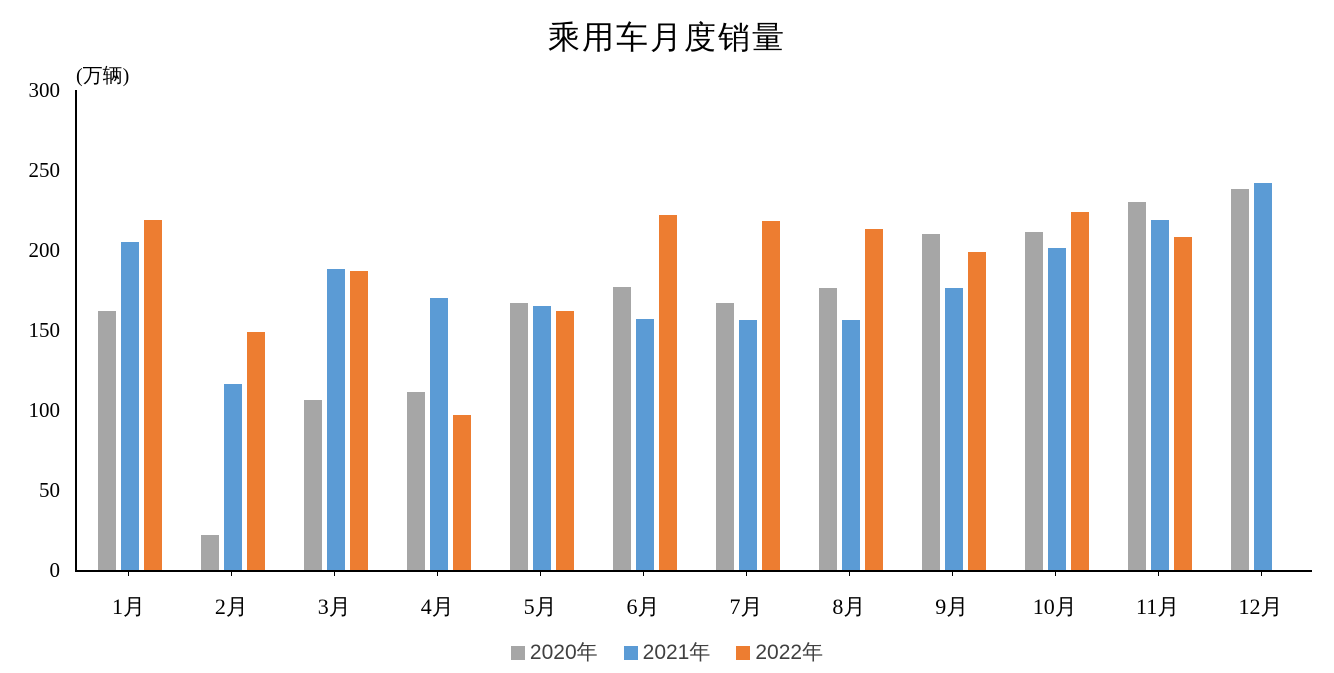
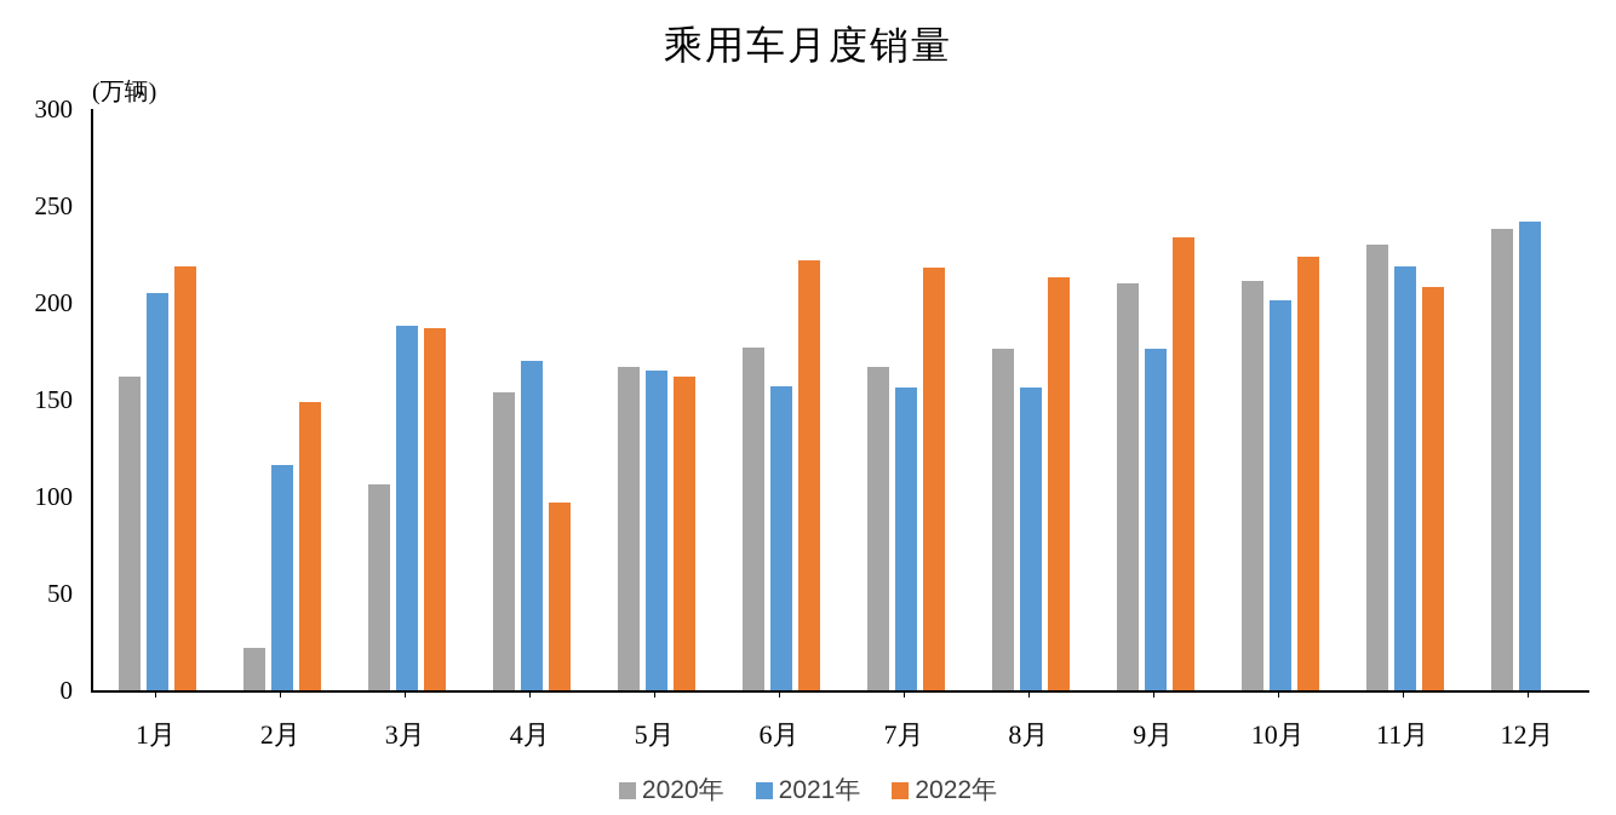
2020年/4月: 111 -> 154
2022年/9月: 199 -> 234
